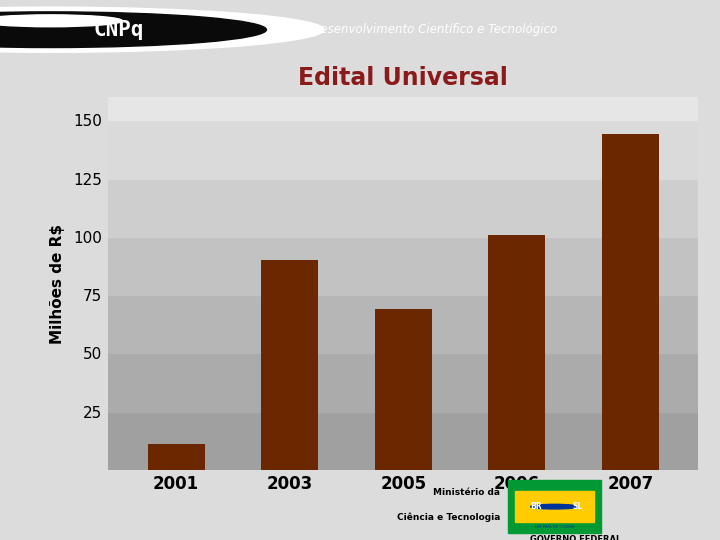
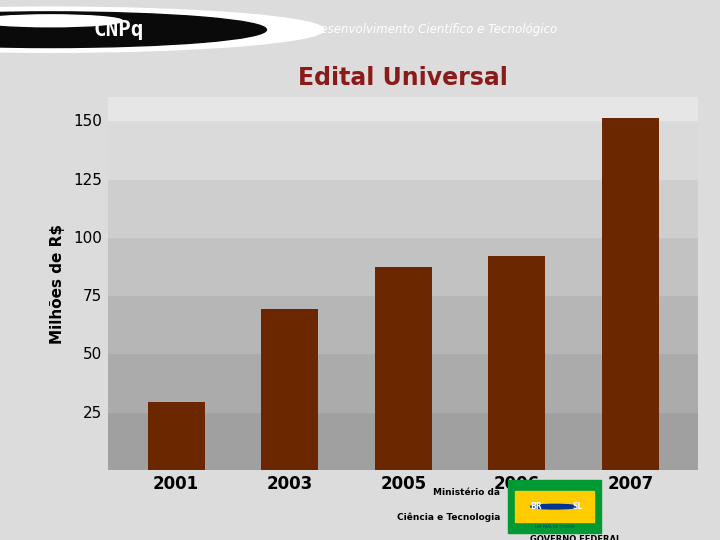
2001: 11 -> 29
2003: 90 -> 69
2005: 69 -> 87
2006: 101 -> 92
2007: 144 -> 151
